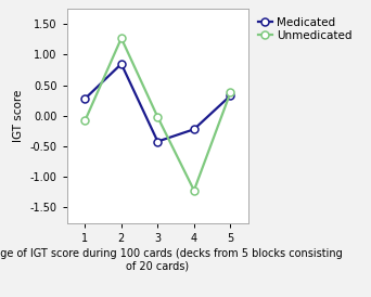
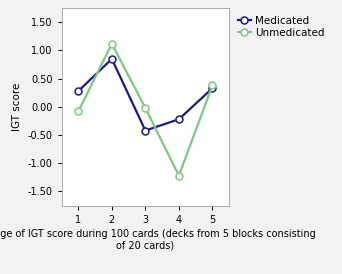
Unmedicated/2: 1.27 -> 1.12
